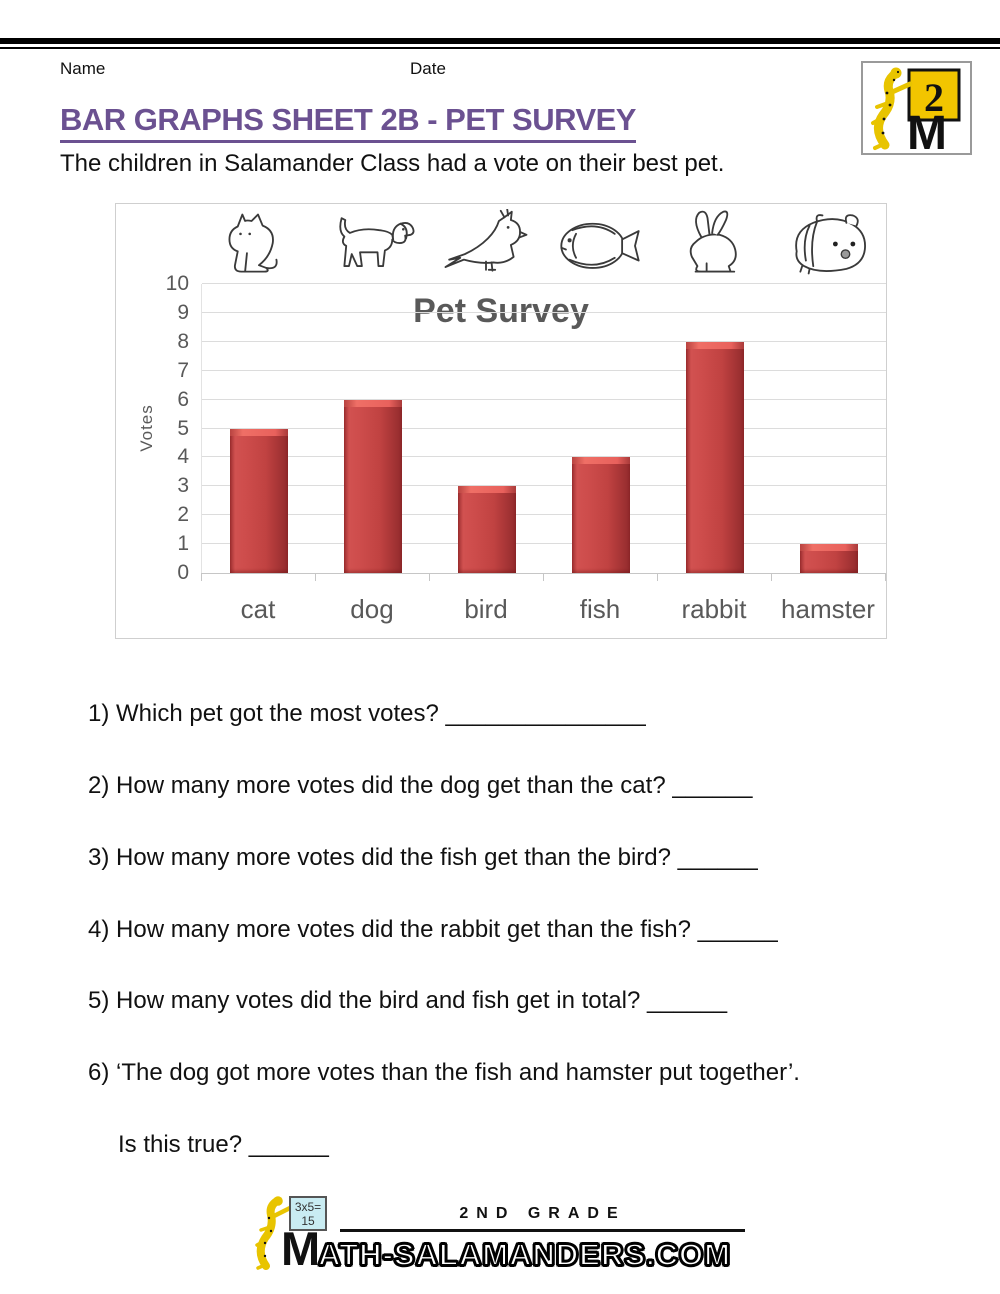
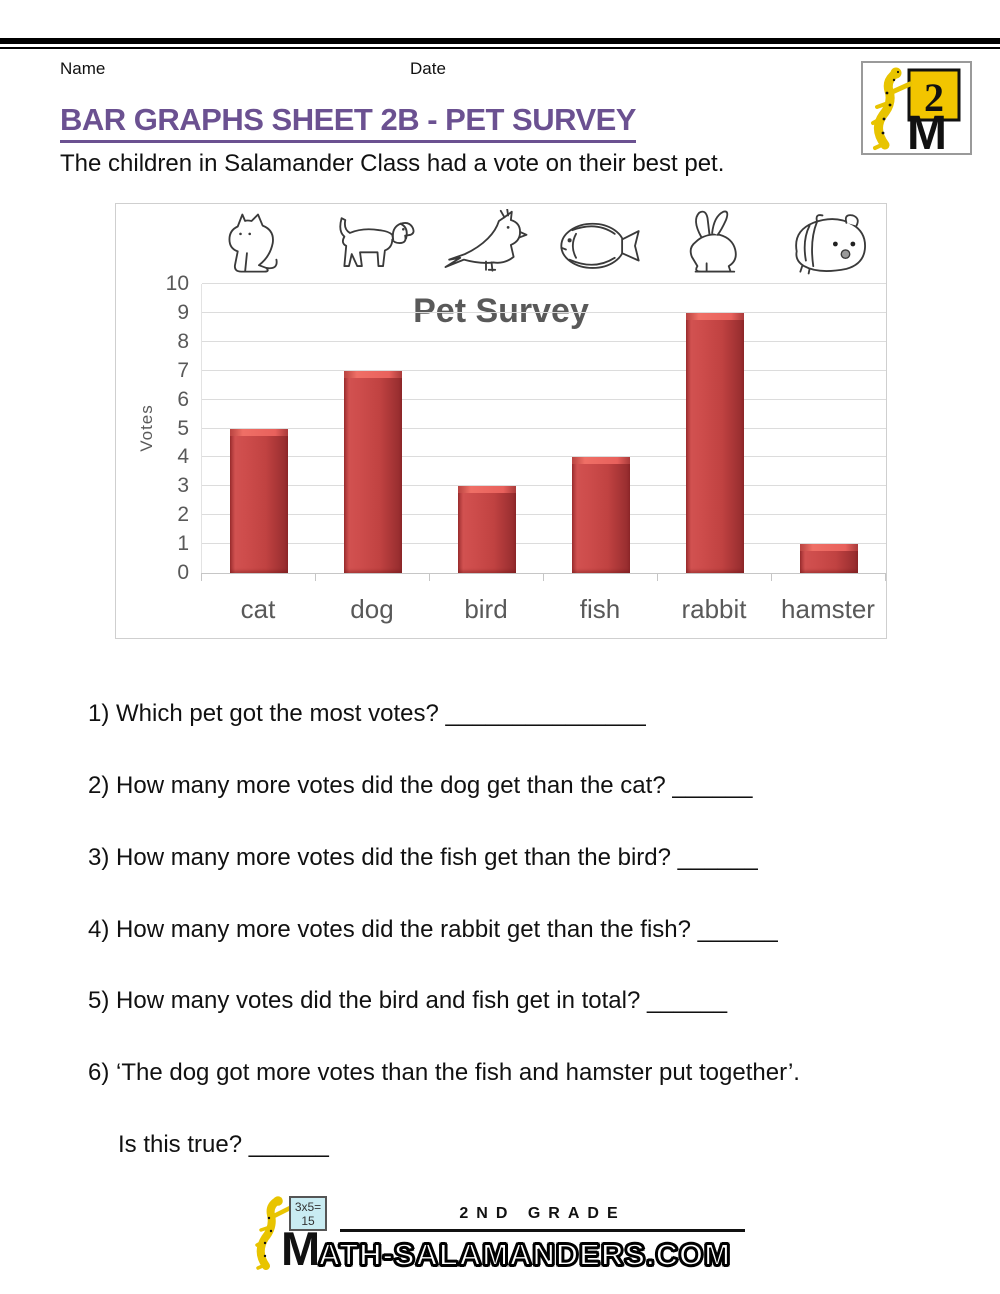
dog: 6 -> 7
rabbit: 8 -> 9
